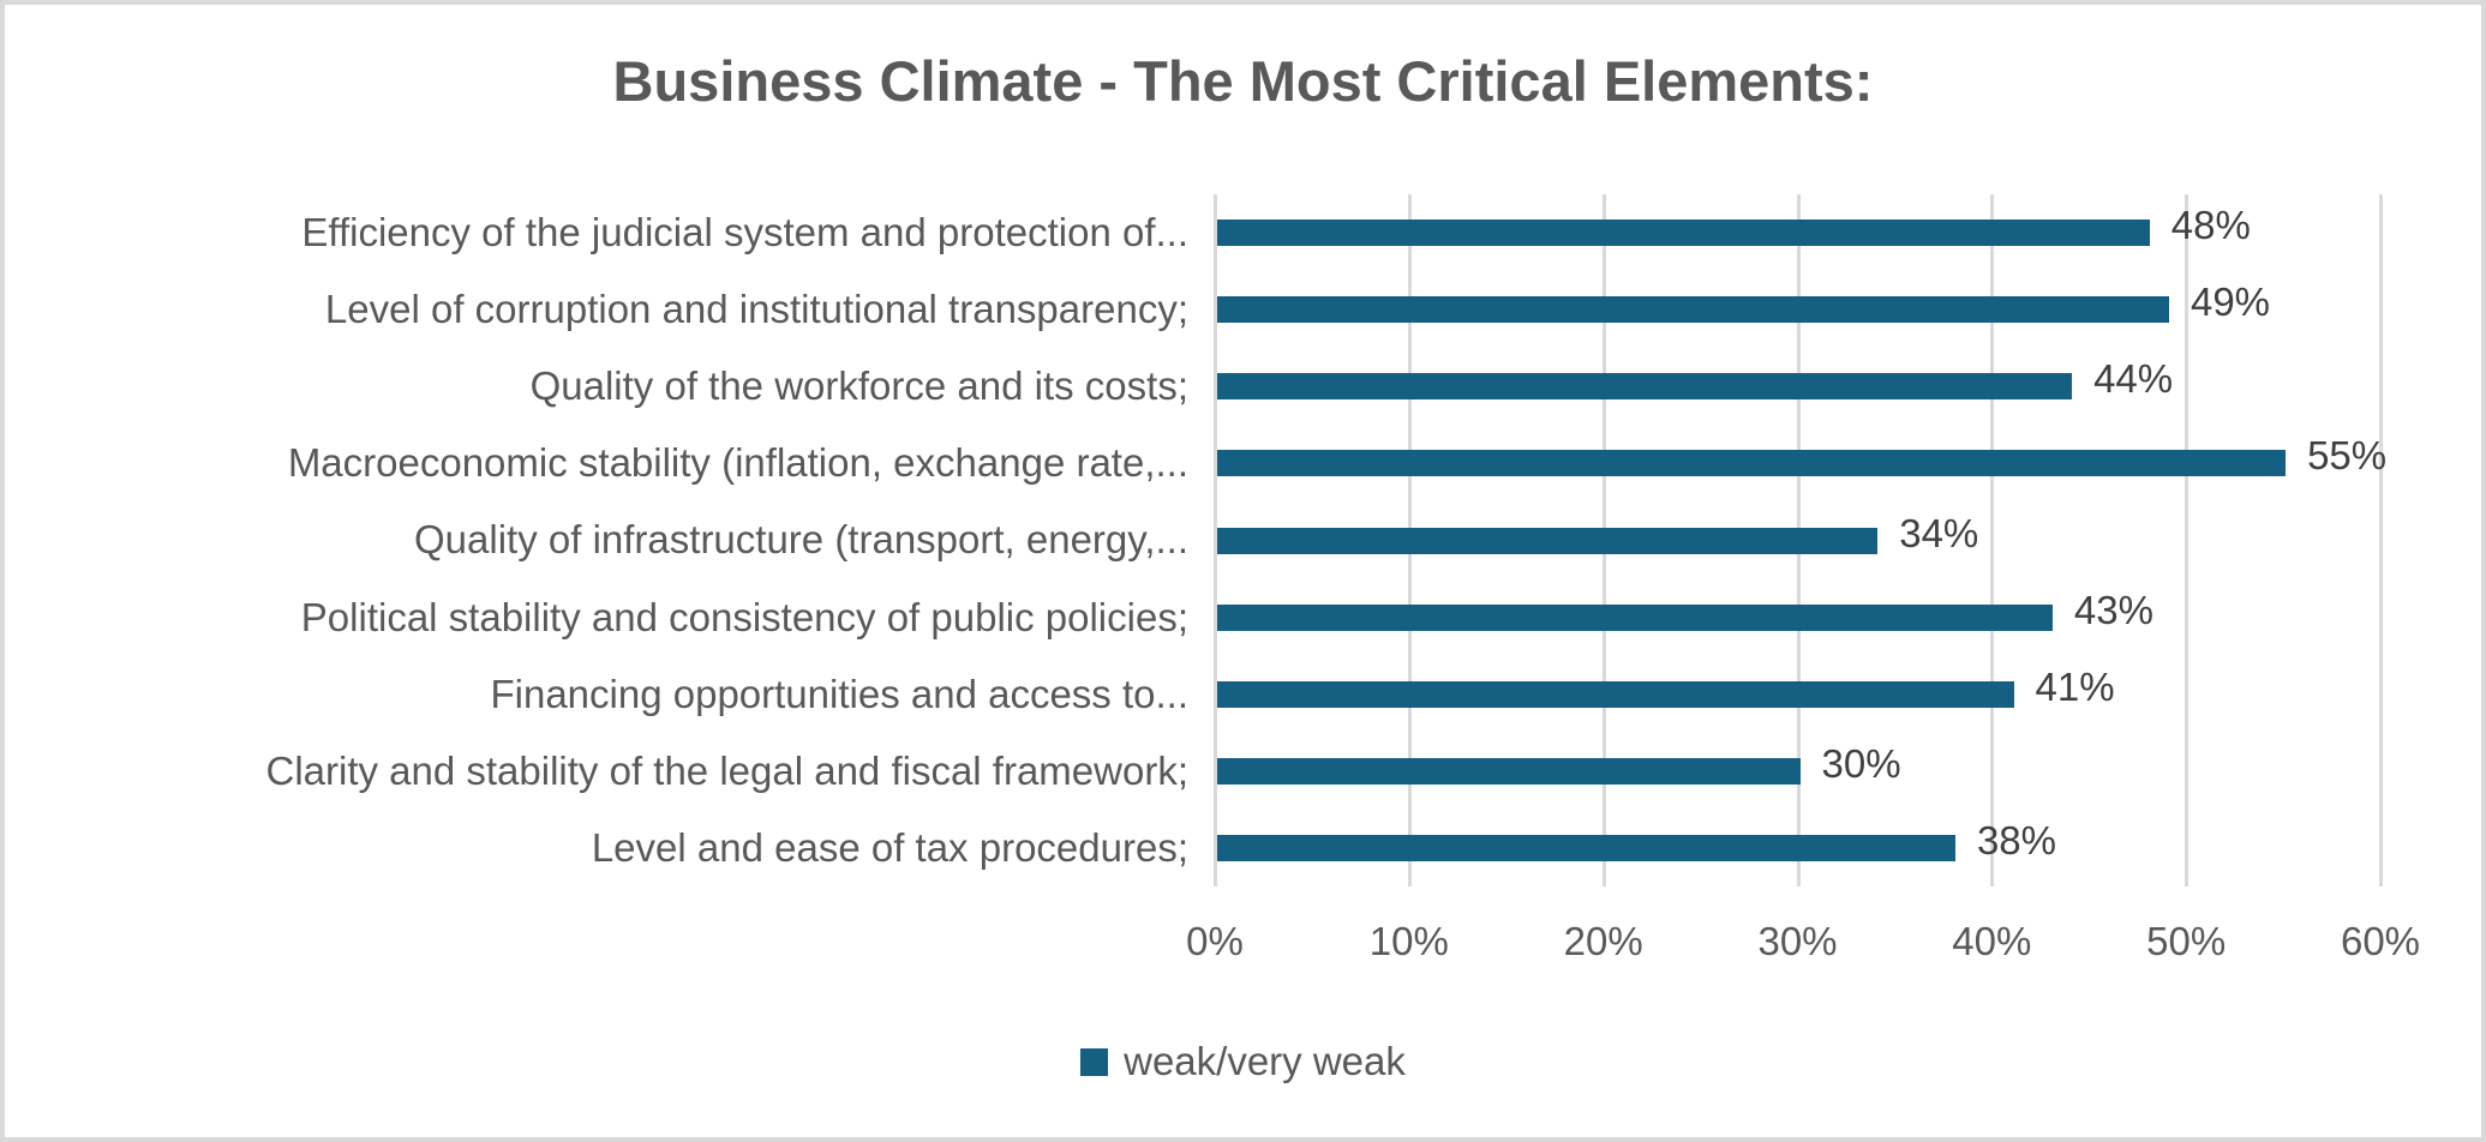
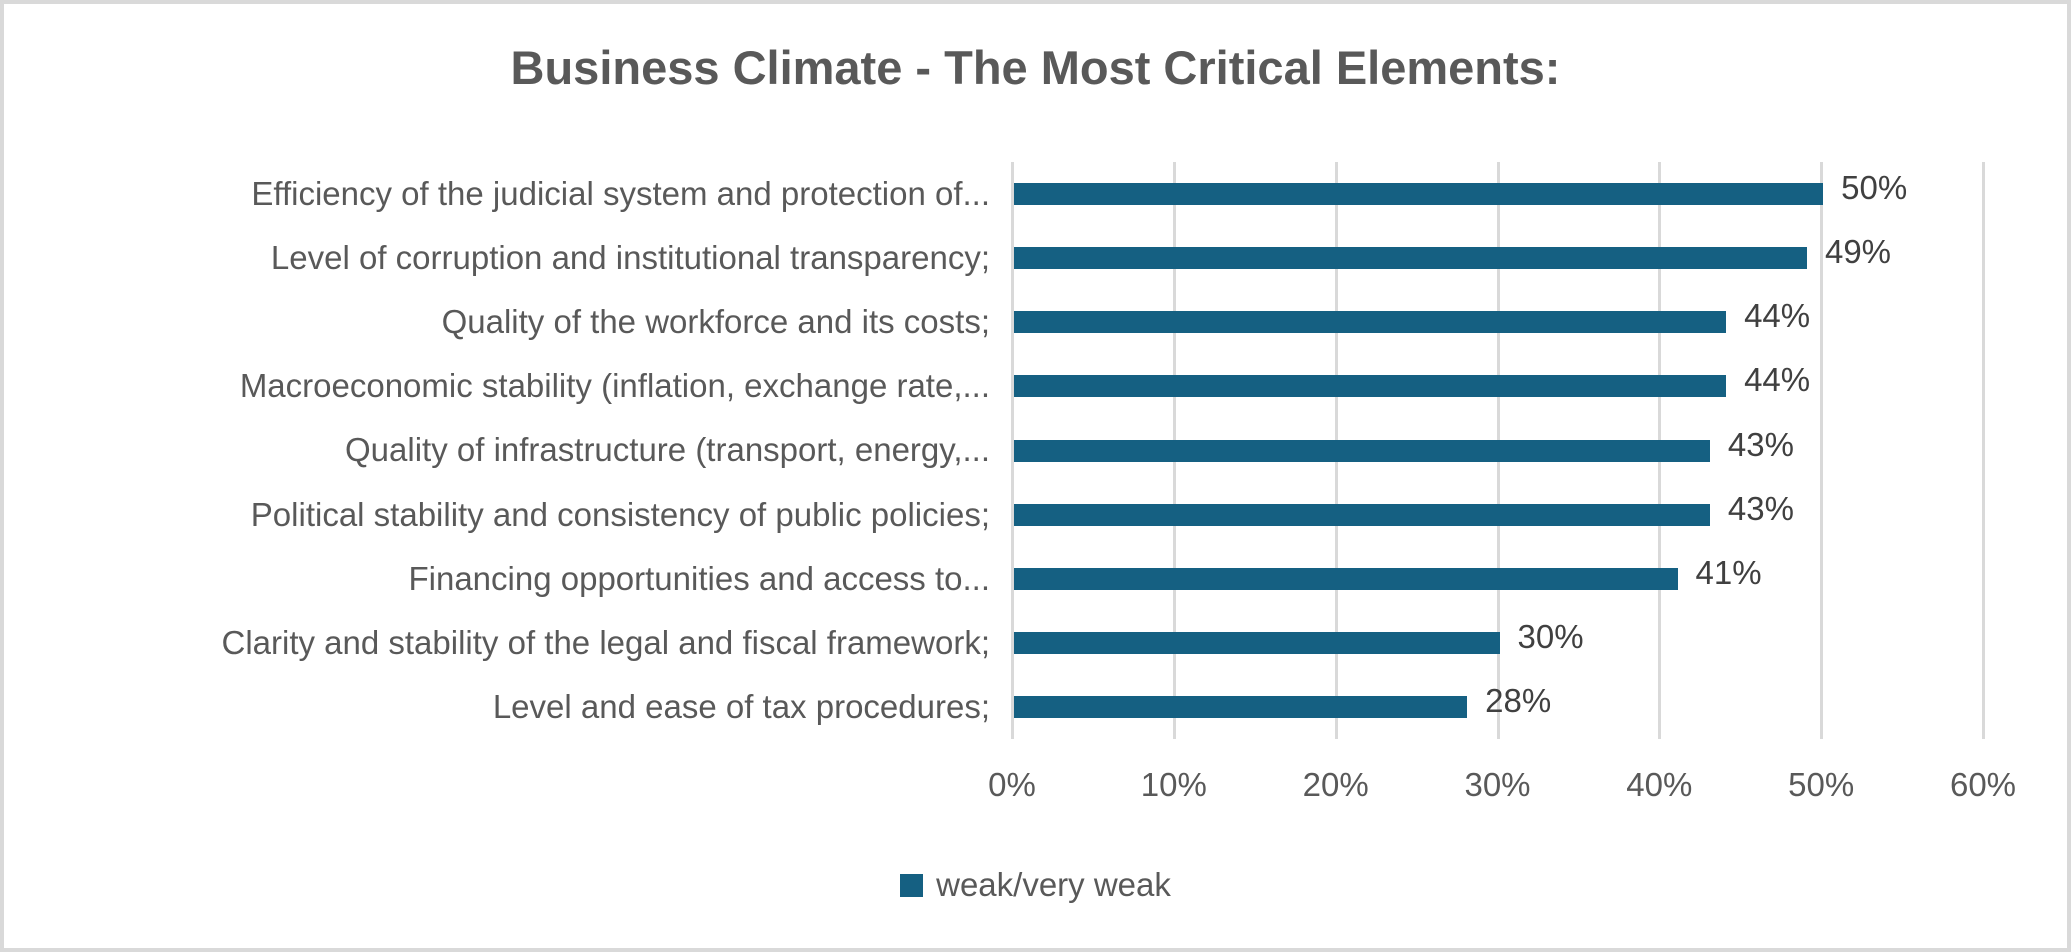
Efficiency of the judicial system and protection of...: 48% -> 50%
Macroeconomic stability (inflation, exchange rate,...: 55% -> 44%
Quality of infrastructure (transport, energy,...: 34% -> 43%
Level and ease of tax procedures;: 38% -> 28%
